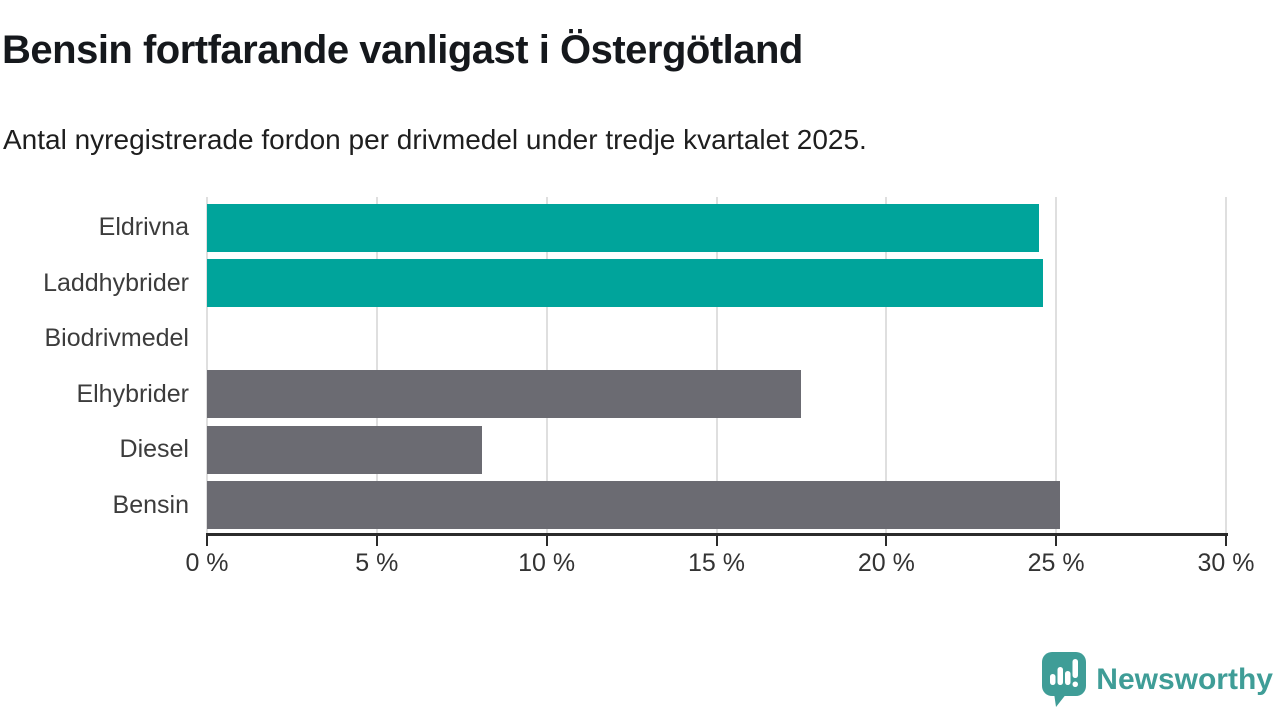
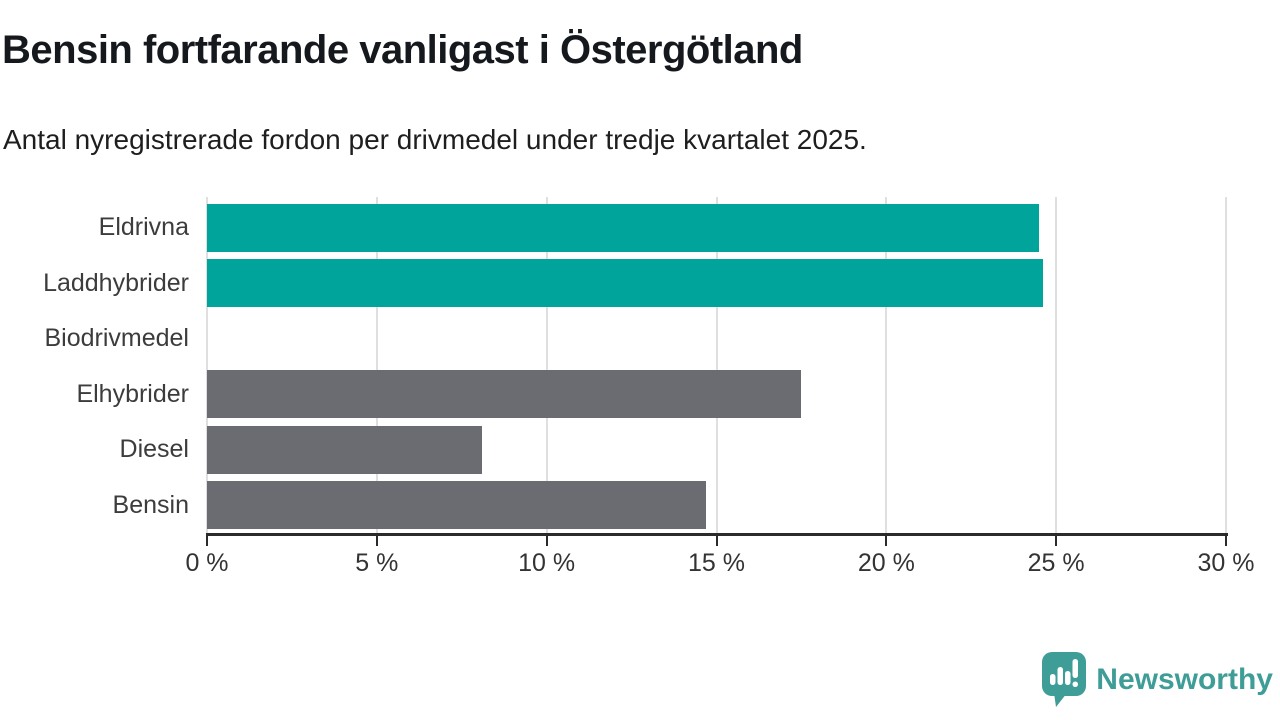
Bensin: 25.1% -> 14.7%
